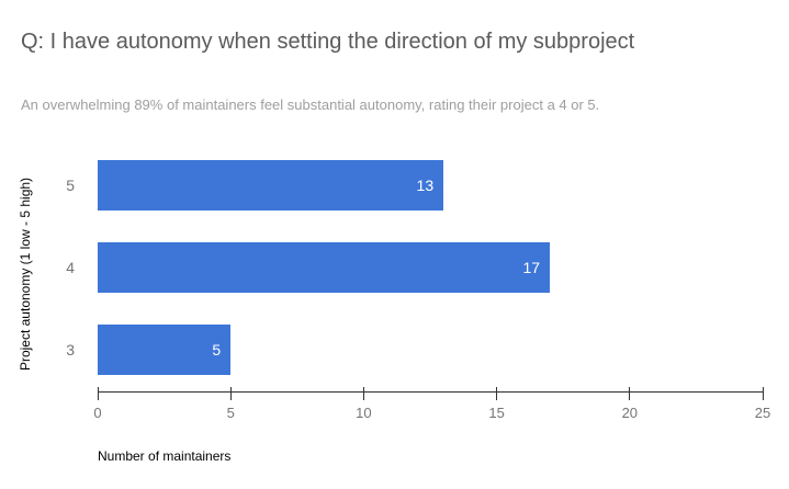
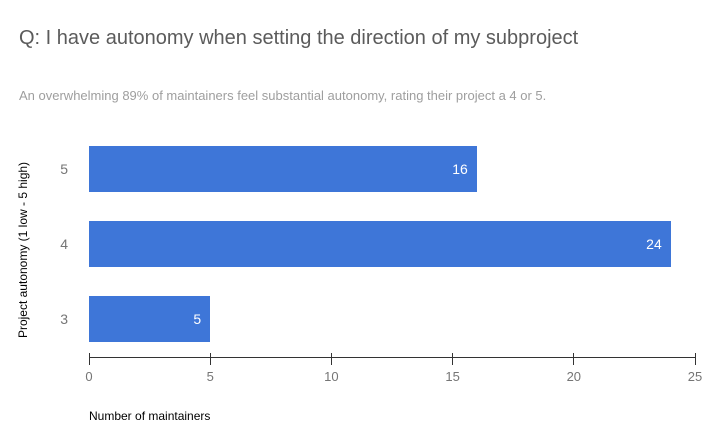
5: 13 -> 16
4: 17 -> 24
